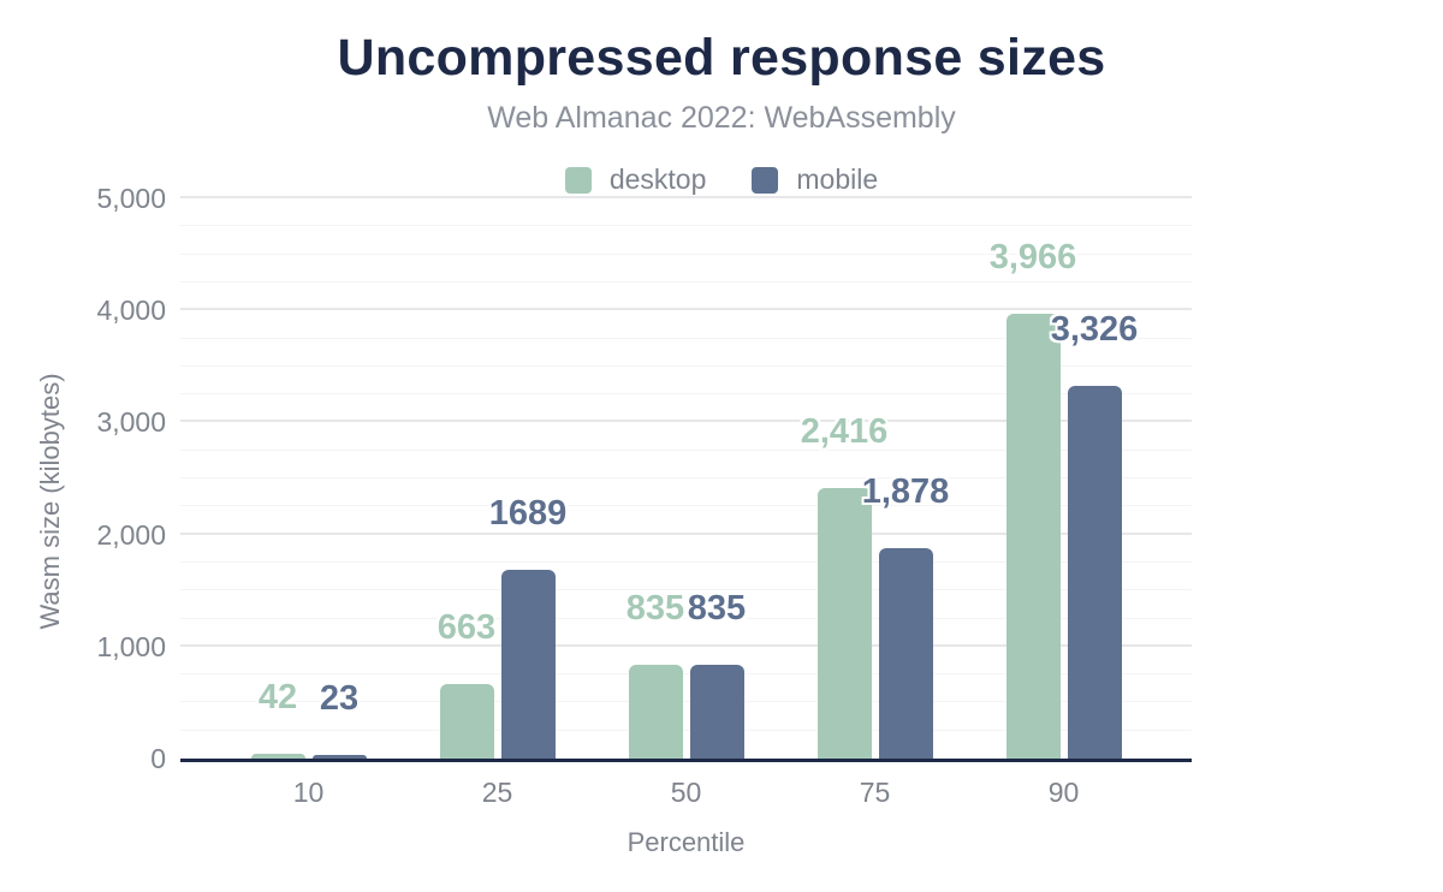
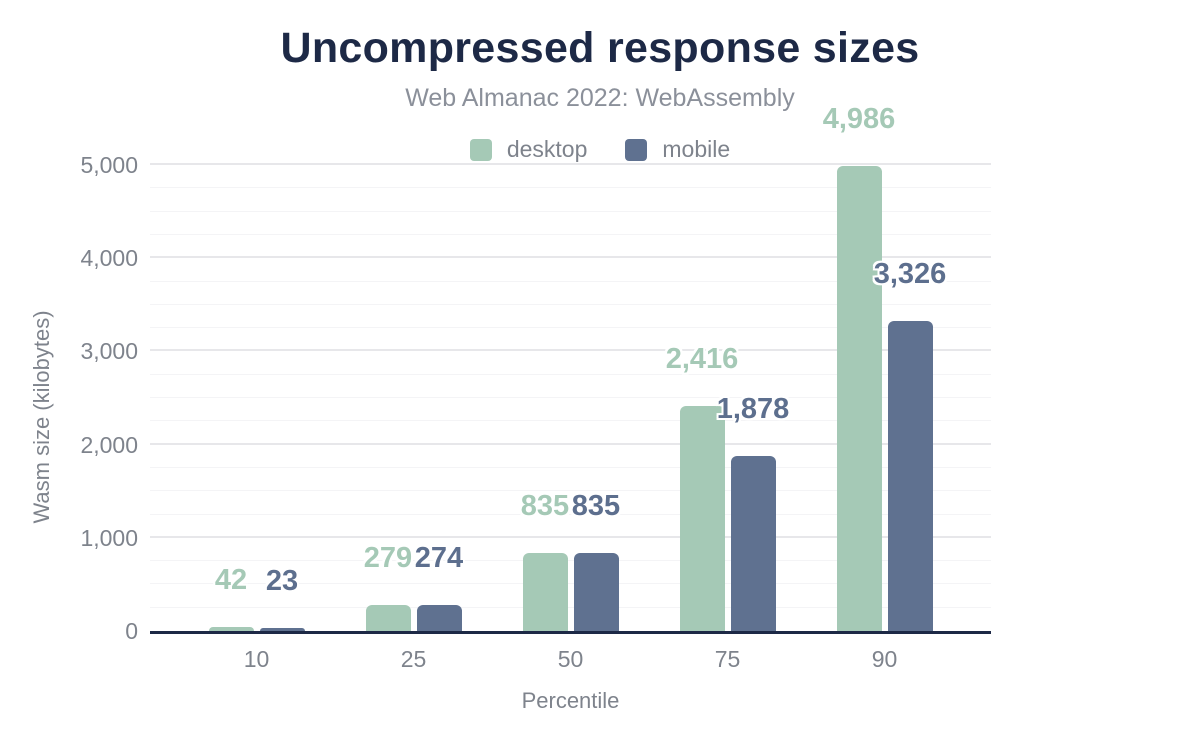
desktop/25: 663 -> 279
mobile/25: 1689 -> 274
desktop/90: 3,966 -> 4,986
